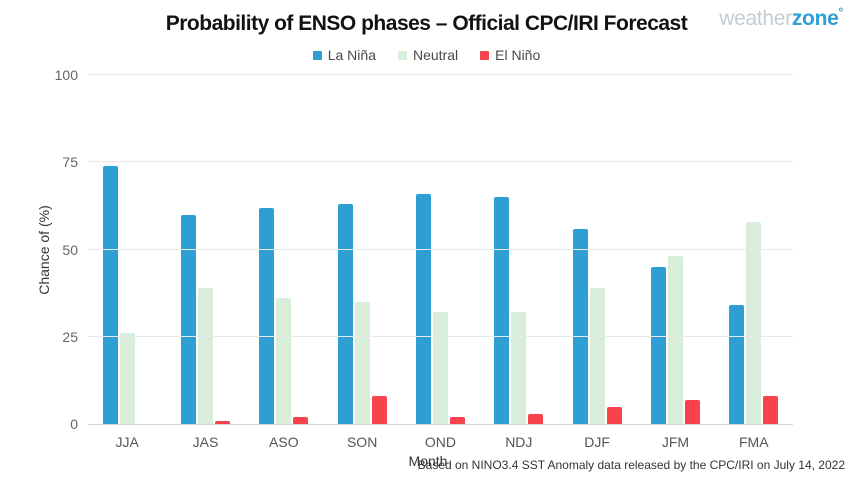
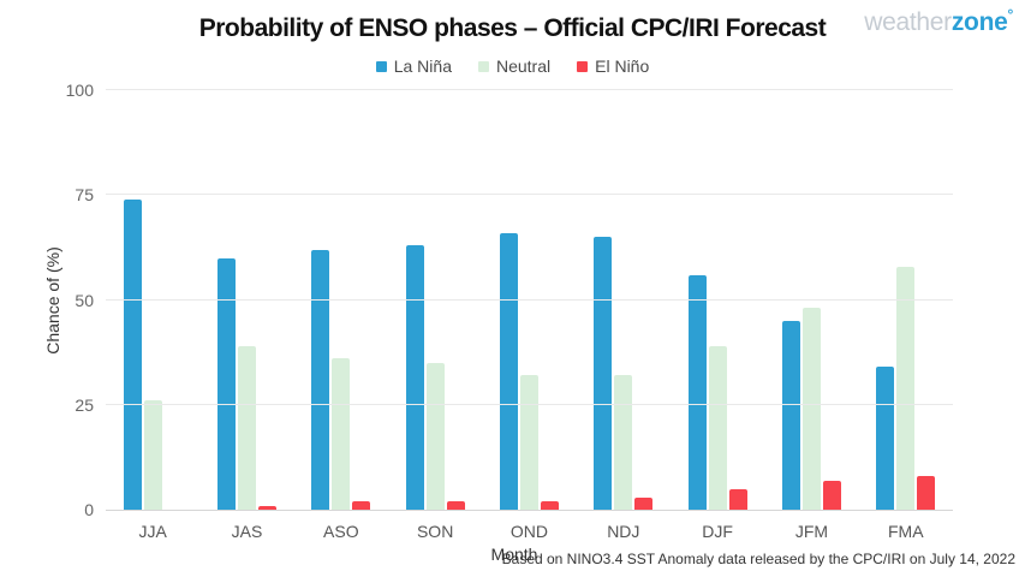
El Niño/SON: 8 -> 2
